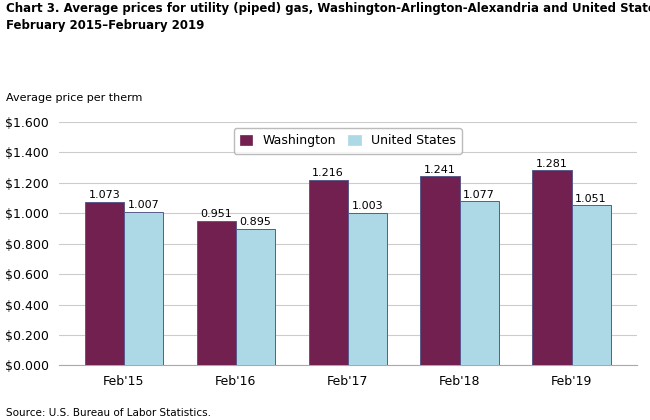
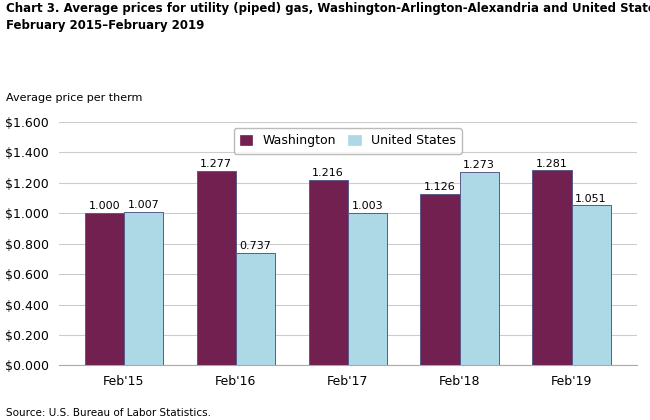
Washington/Feb'15: 1.073 -> 1.000
Washington/Feb'16: 0.951 -> 1.277
United States/Feb'16: 0.895 -> 0.737
Washington/Feb'18: 1.241 -> 1.126
United States/Feb'18: 1.077 -> 1.273
